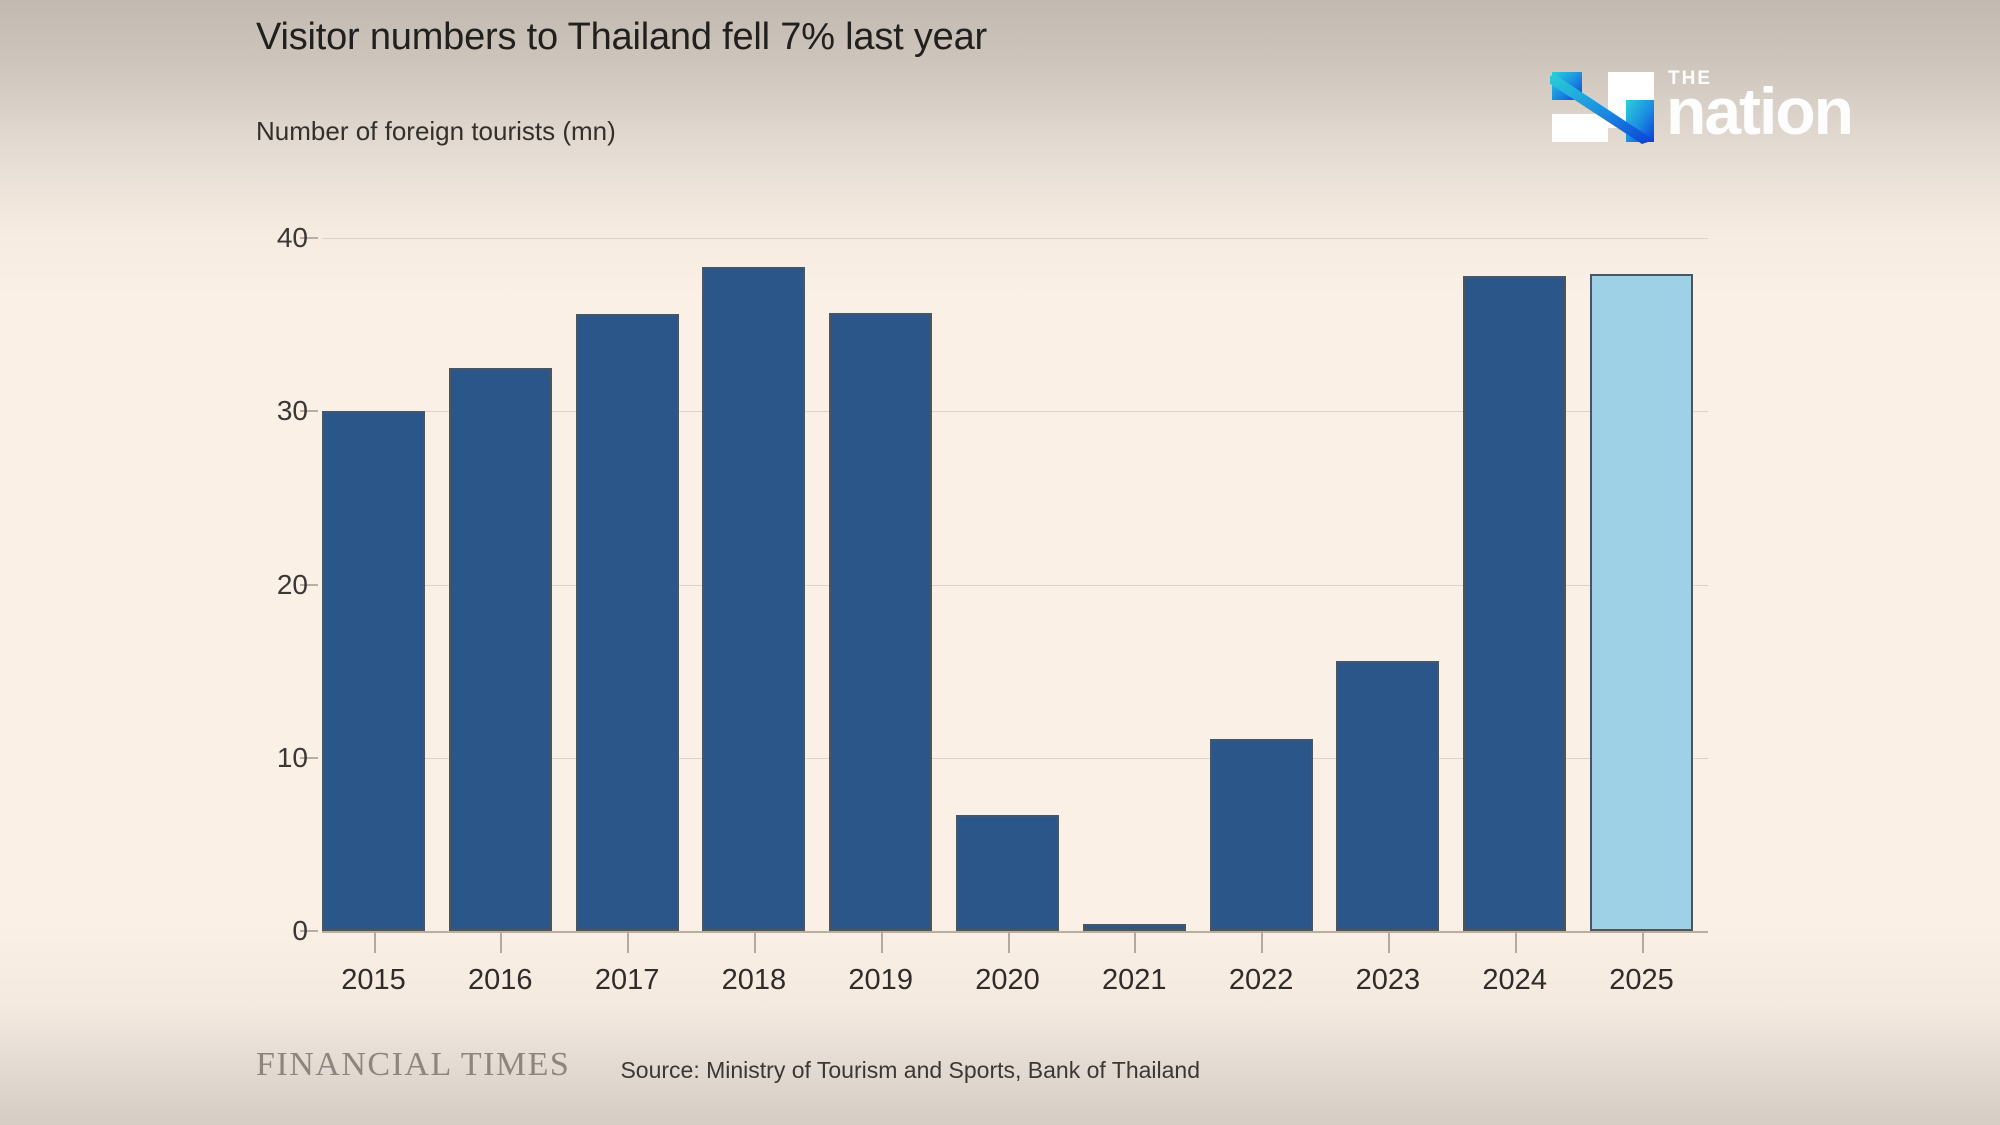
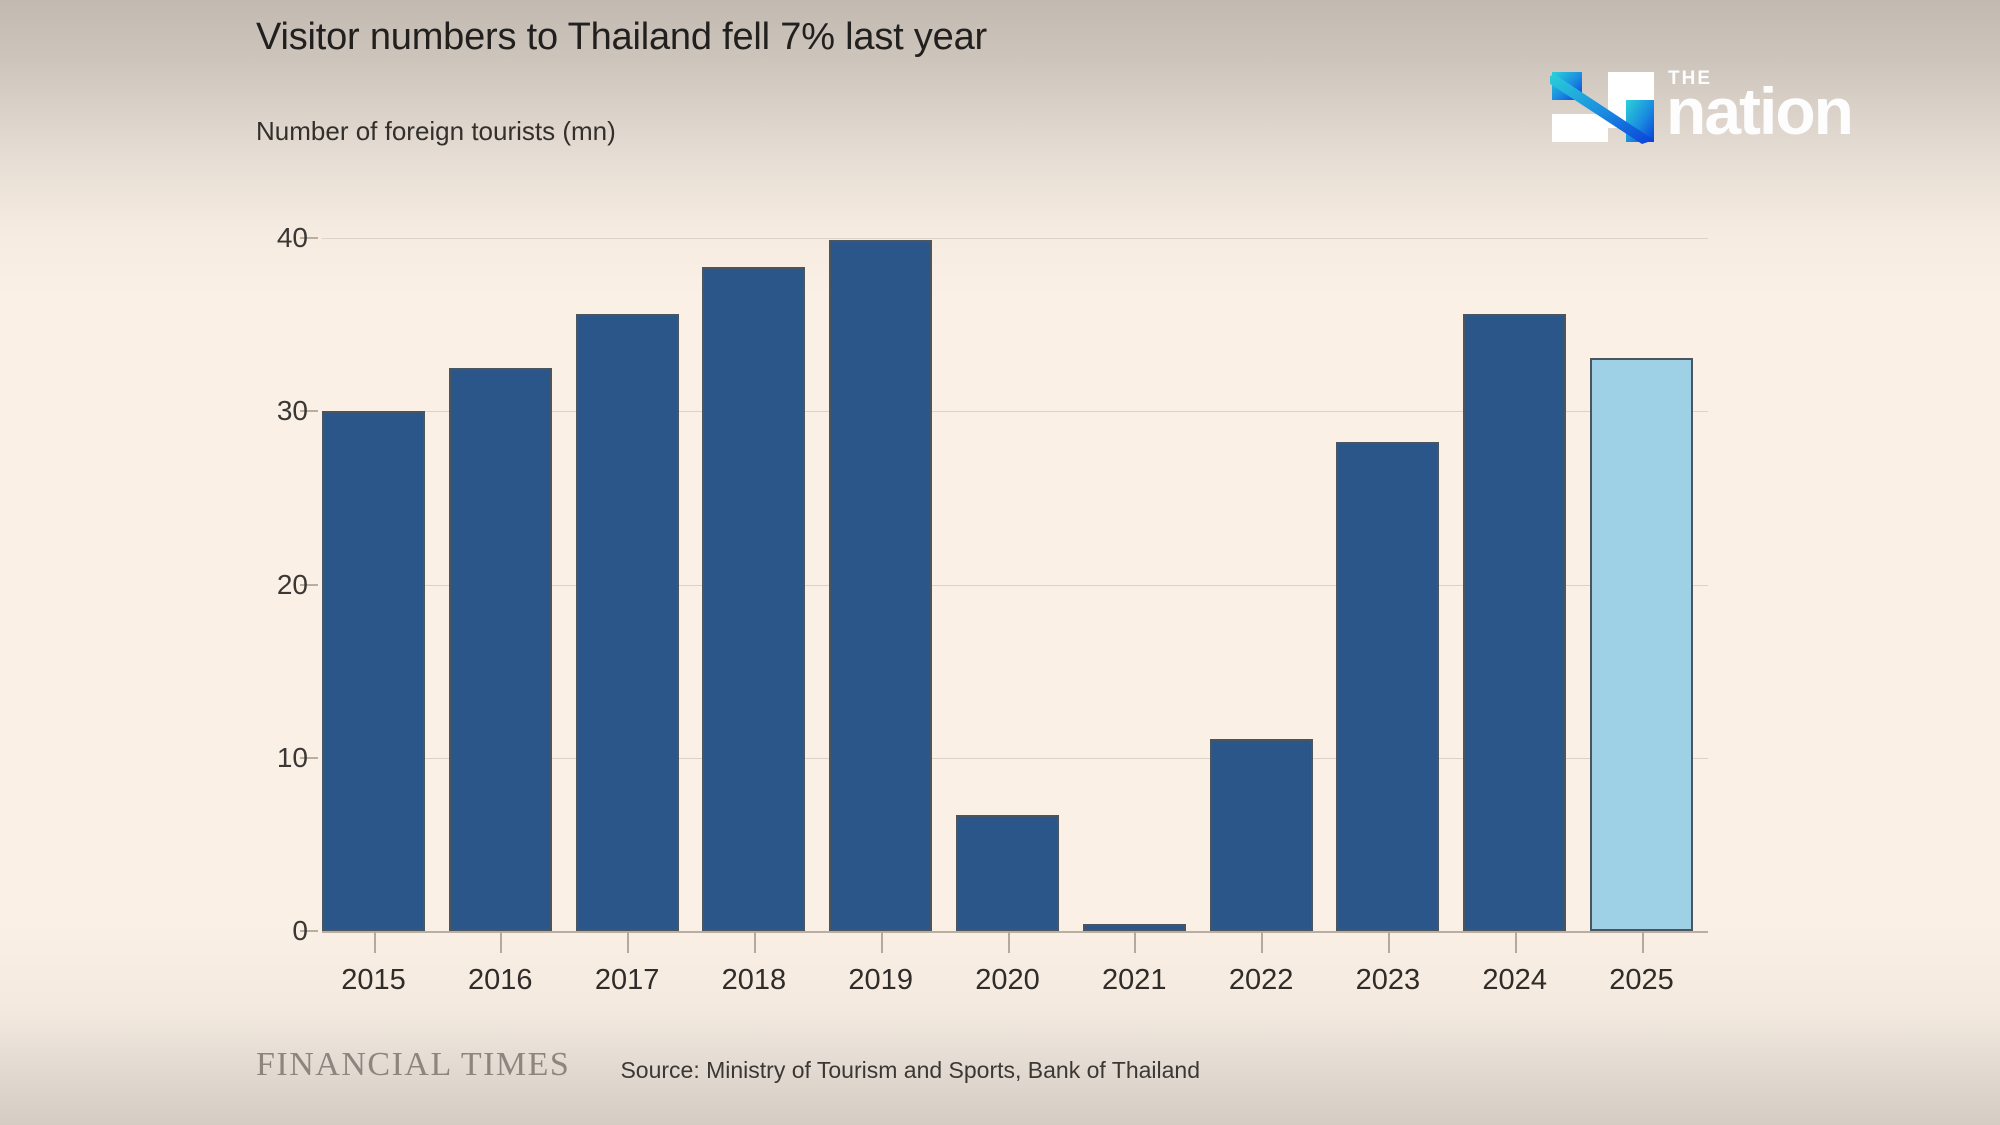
2019: 35.7 -> 39.9
2023: 15.6 -> 28.2
2024: 37.8 -> 35.6
2025: 37.9 -> 33.1
